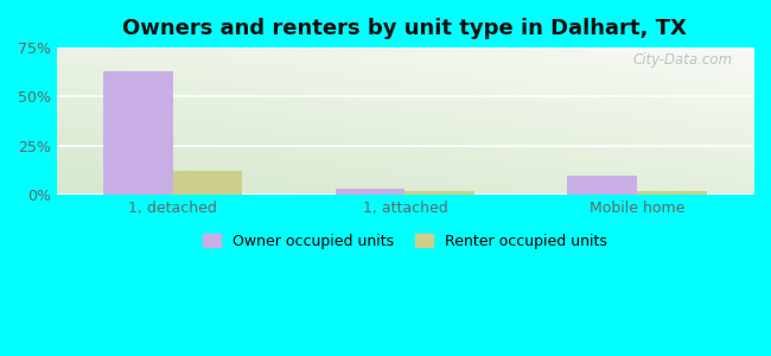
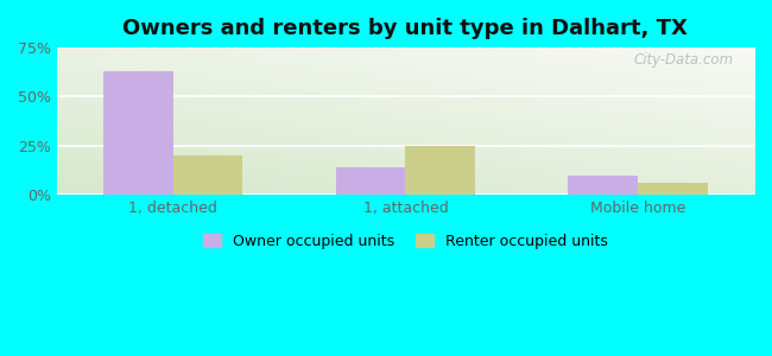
Renter occupied units/1, detached: 12% -> 20%
Owner occupied units/1, attached: 3% -> 14%
Renter occupied units/1, attached: 2% -> 25%
Renter occupied units/Mobile home: 2% -> 6%
